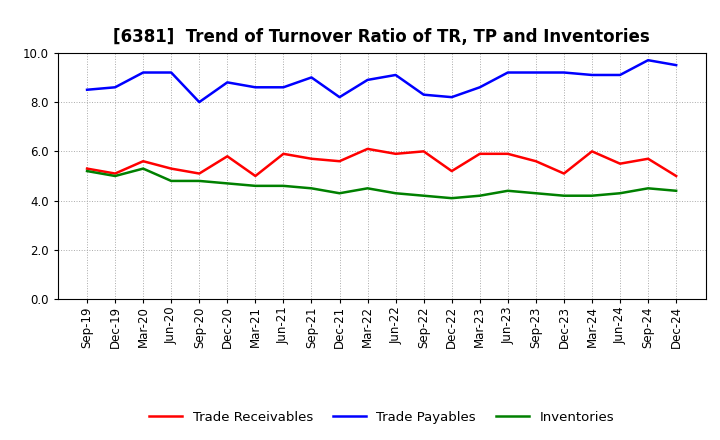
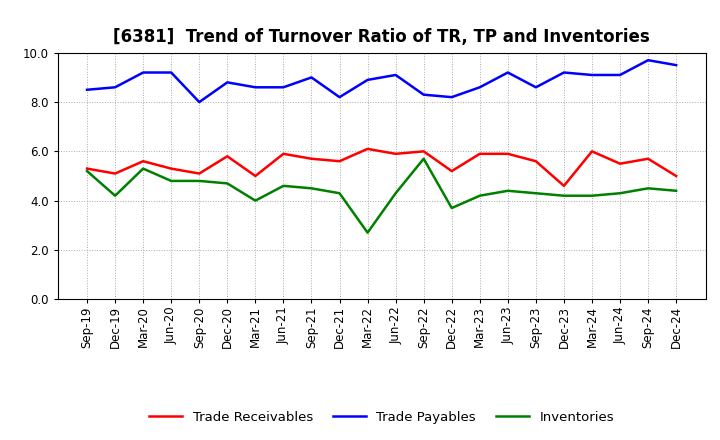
Inventories/Dec-19: 5.0 -> 4.2
Inventories/Mar-21: 4.6 -> 4.0
Inventories/Mar-22: 4.5 -> 2.7
Inventories/Sep-22: 4.2 -> 5.7
Inventories/Dec-22: 4.1 -> 3.7
Trade Payables/Sep-23: 9.2 -> 8.6
Trade Receivables/Dec-23: 5.1 -> 4.6
